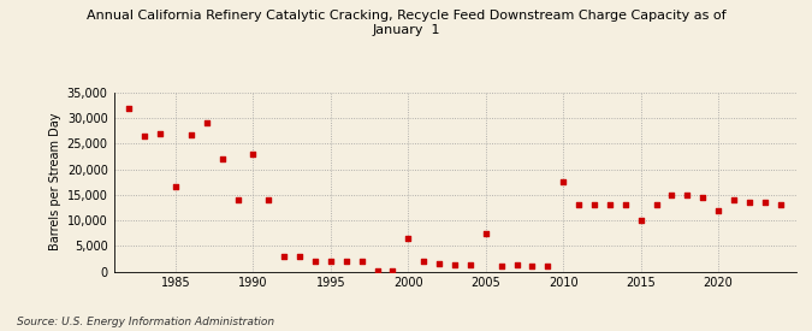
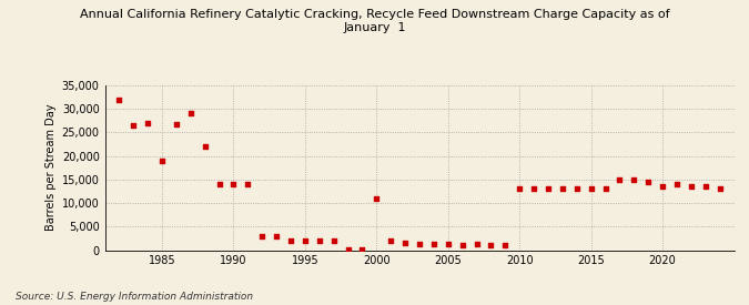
1985: 16,500 -> 19,000
1990: 23,000 -> 14,000
2000: 6,500 -> 11,000
2005: 7,500 -> 1,200
2010: 17,500 -> 13,000
2015: 10,000 -> 13,000
2020: 12,000 -> 13,500
